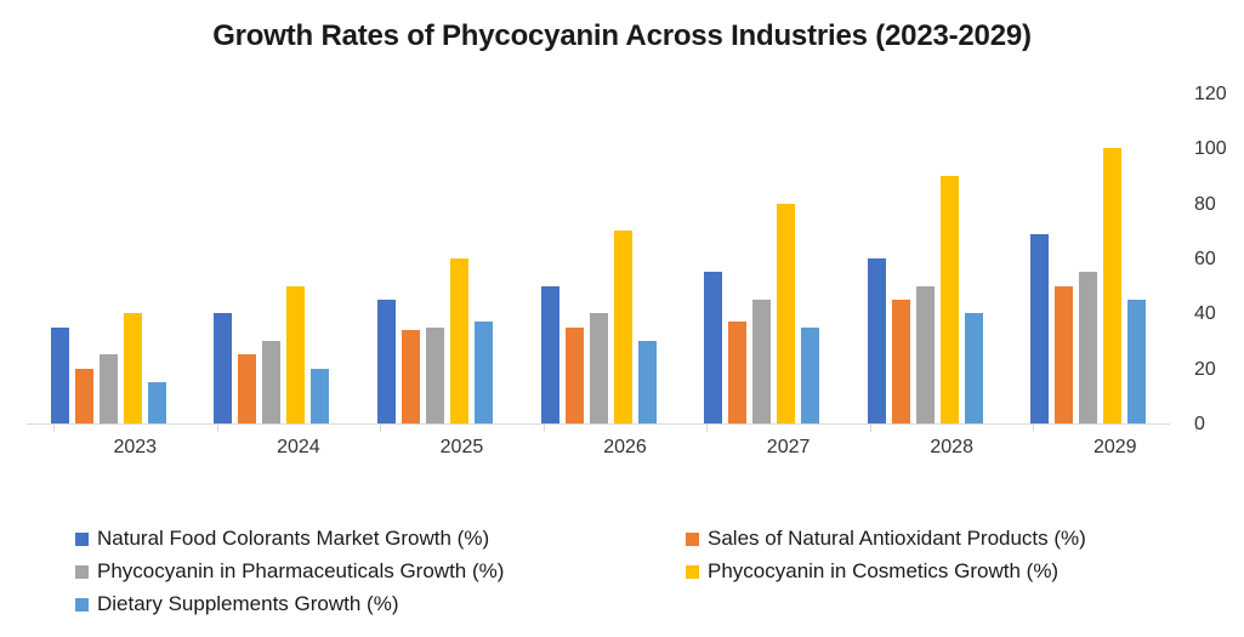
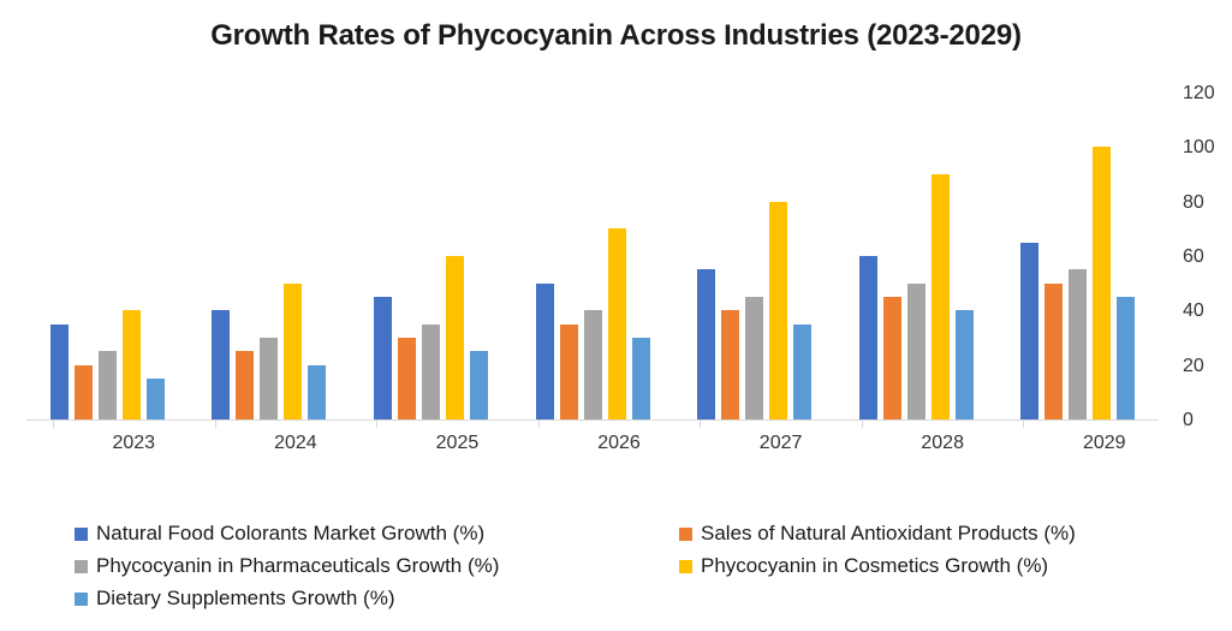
Sales of Natural Antioxidant Products (%)/2025: 34 -> 30
Dietary Supplements Growth (%)/2025: 37 -> 25
Sales of Natural Antioxidant Products (%)/2027: 37 -> 40
Natural Food Colorants Market Growth (%)/2029: 69 -> 65
